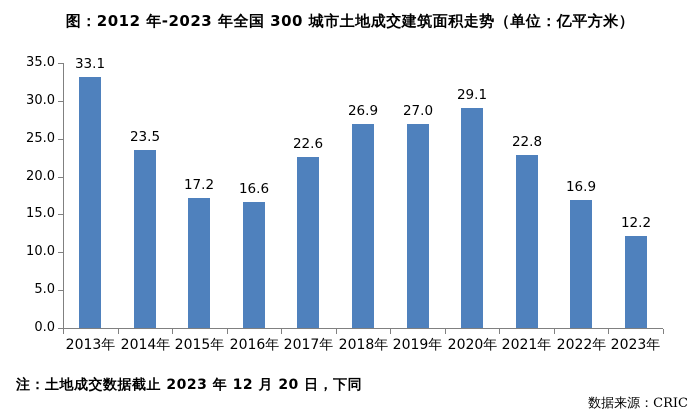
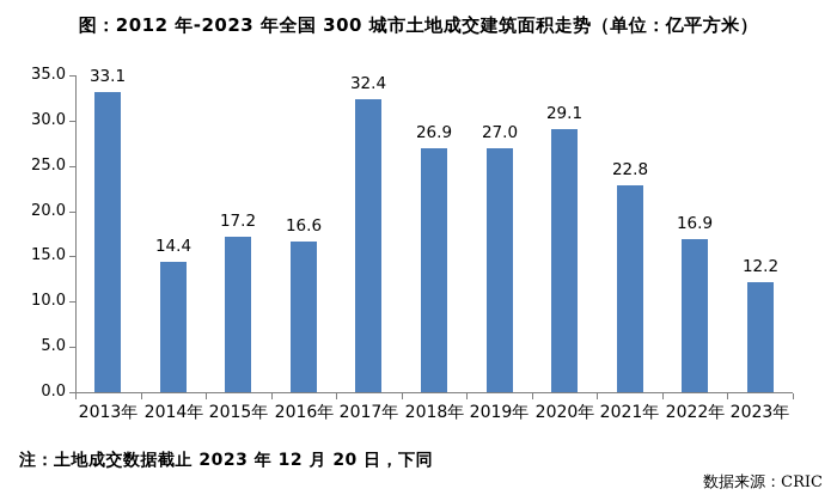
2014年: 23.5 -> 14.4
2017年: 22.6 -> 32.4
